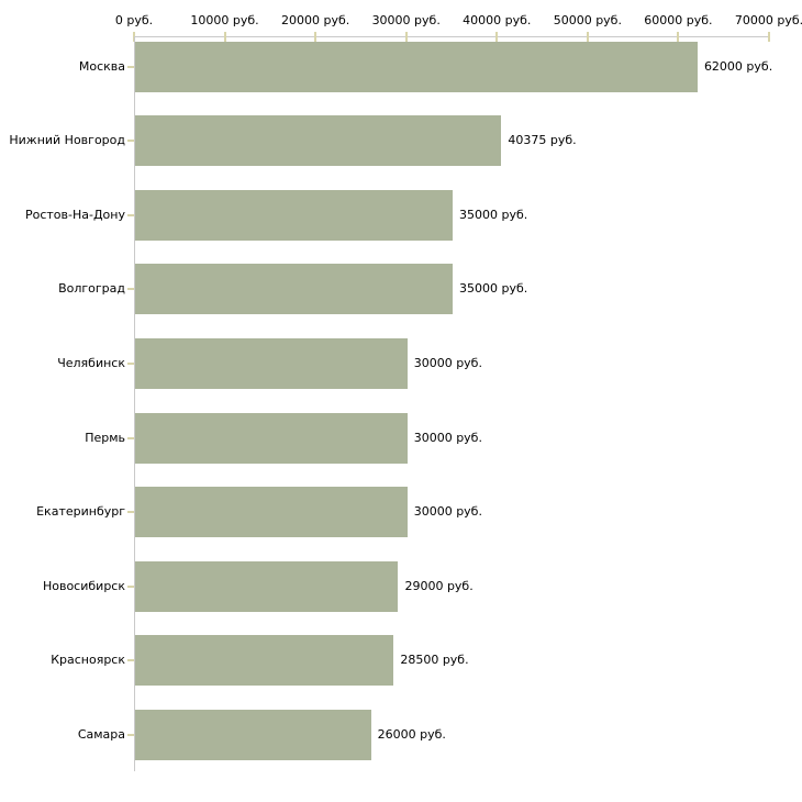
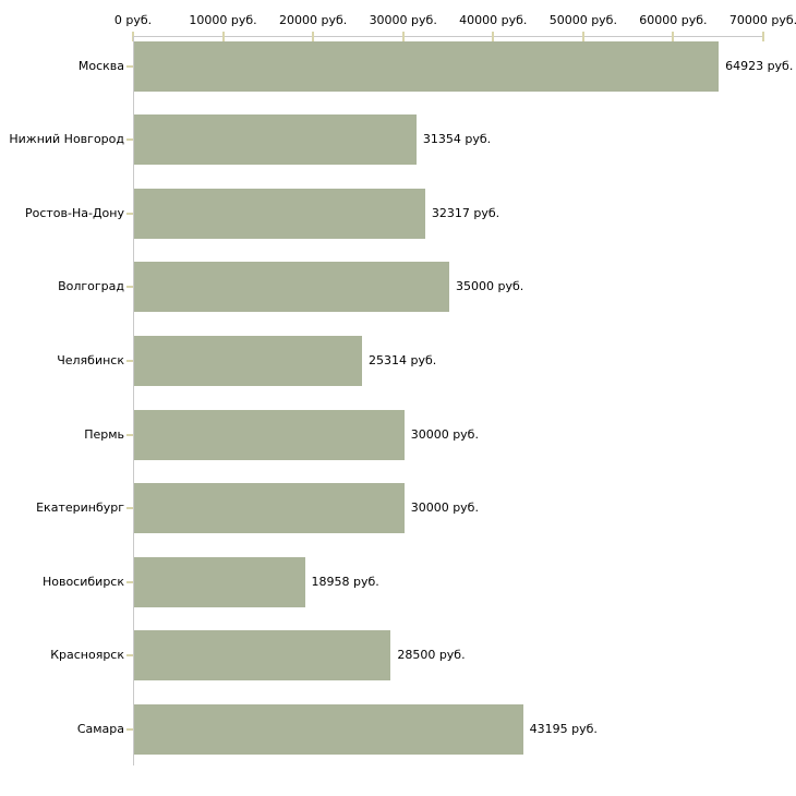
Москва: 62000 -> 64923
Нижний Новгород: 40375 -> 31354
Ростов-На-Дону: 35000 -> 32317
Челябинск: 30000 -> 25314
Новосибирск: 29000 -> 18958
Самара: 26000 -> 43195
